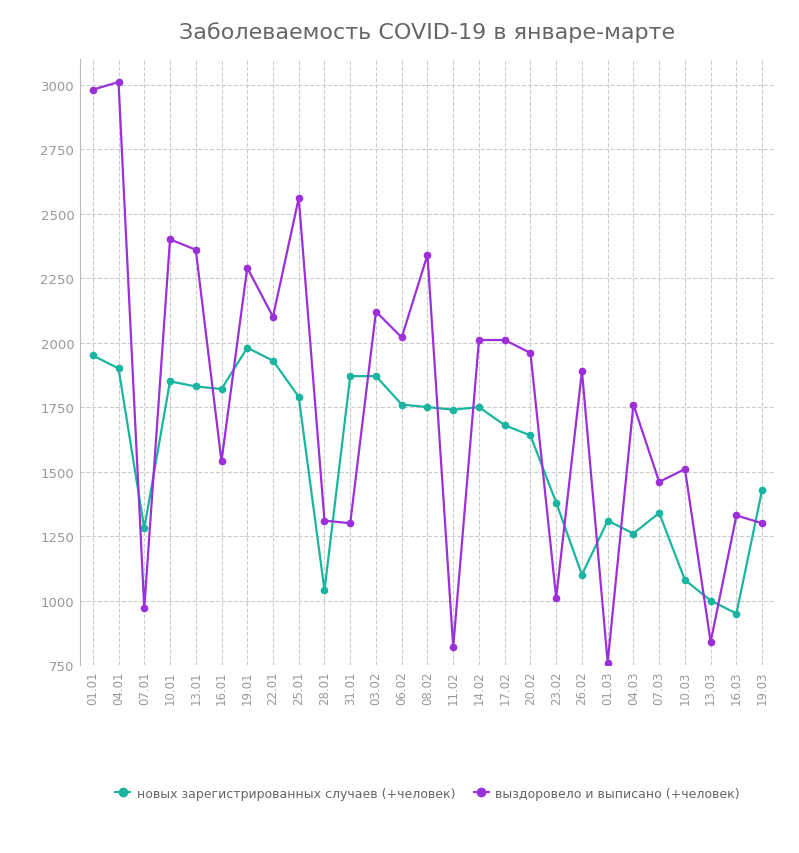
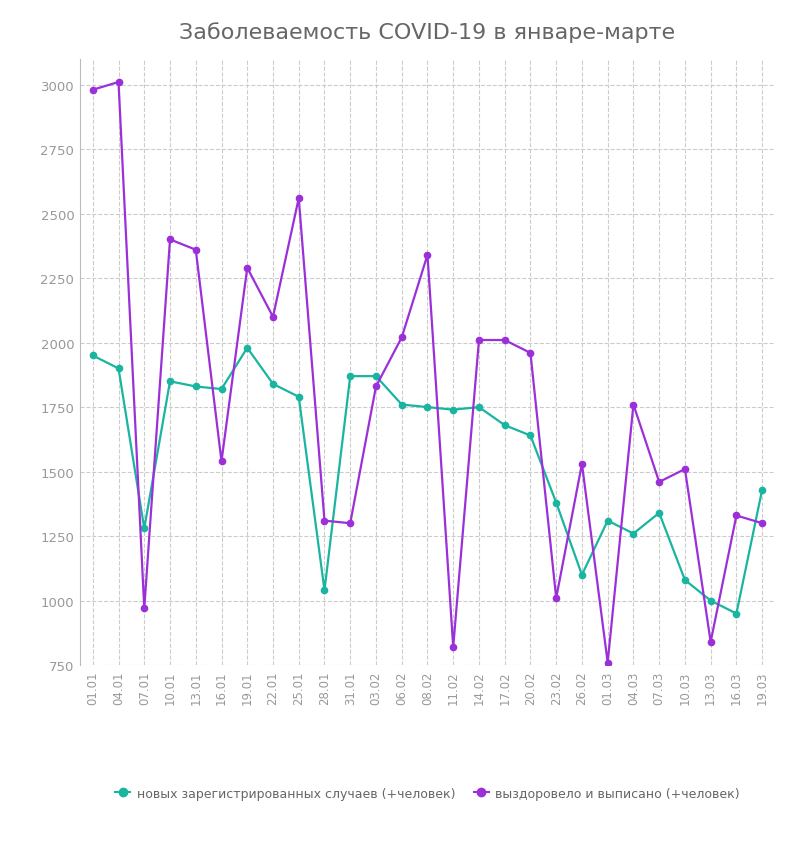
новых зарегистрированных случаев (+человек)/22.01: 1930 -> 1840
выздоровело и выписано (+человек)/03.02: 2120 -> 1830
выздоровело и выписано (+человек)/26.02: 1890 -> 1530
